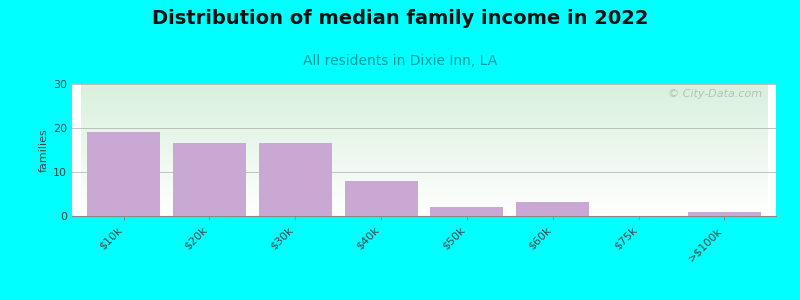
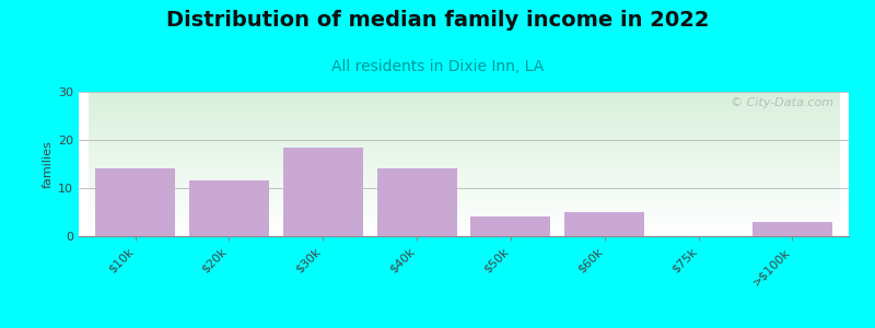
$10k: 19.0 -> 14.0
$20k: 16.5 -> 11.5
$30k: 16.5 -> 18.5
$40k: 8.0 -> 14.0
$50k: 2.0 -> 4.0
$60k: 3.2 -> 5.0
>$100k: 1.0 -> 3.0
